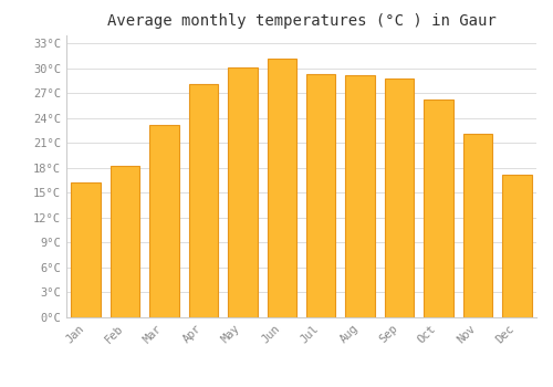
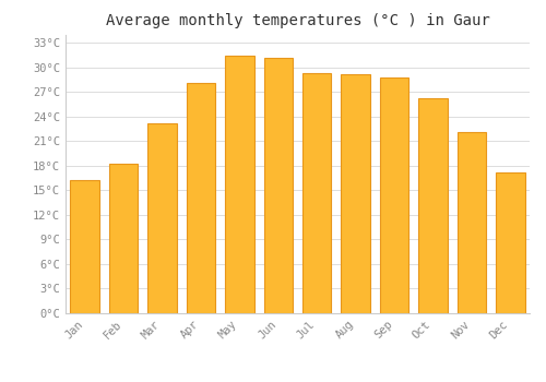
May: 30.1°C -> 31.4°C
